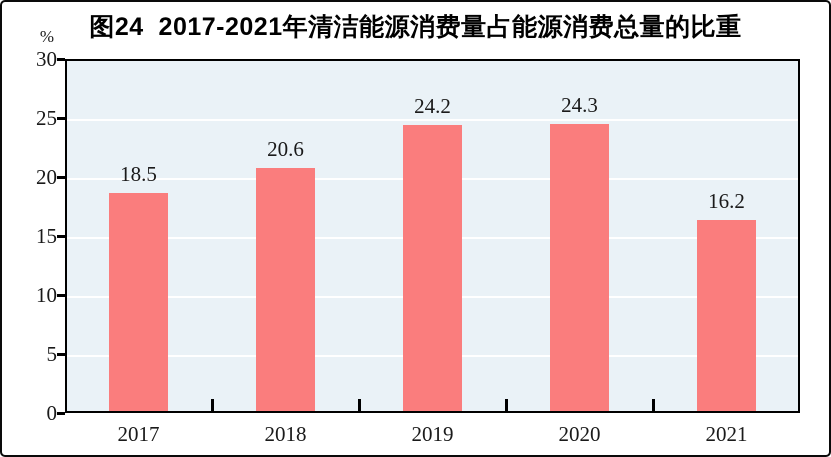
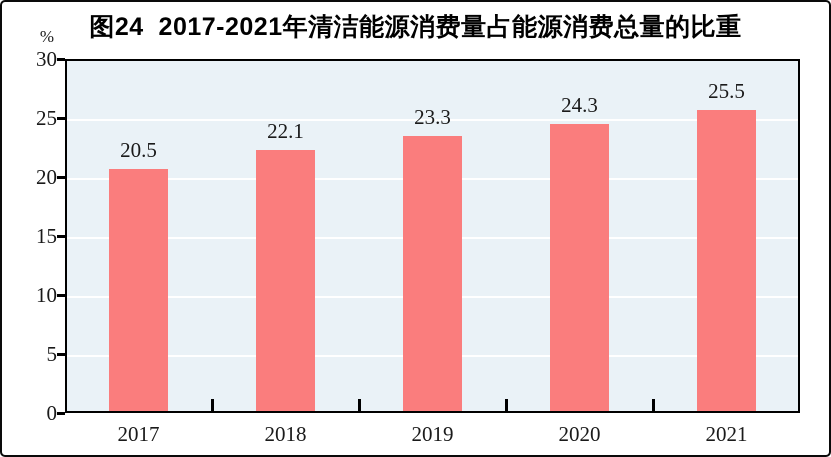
2017: 18.5 -> 20.5
2018: 20.6 -> 22.1
2019: 24.2 -> 23.3
2021: 16.2 -> 25.5
